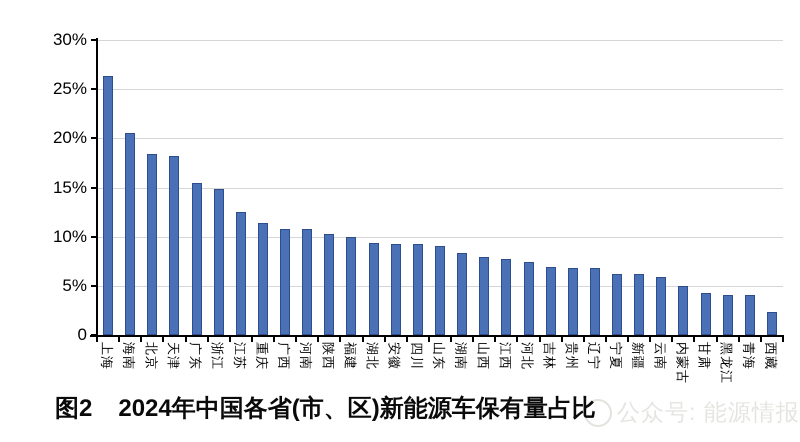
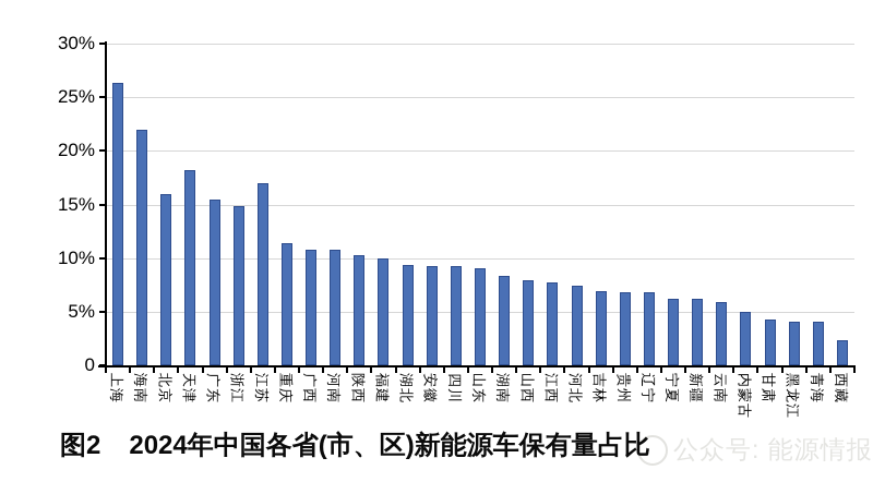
海南: 20% -> 22%
北京: 18% -> 16%
江苏: 12% -> 17%
